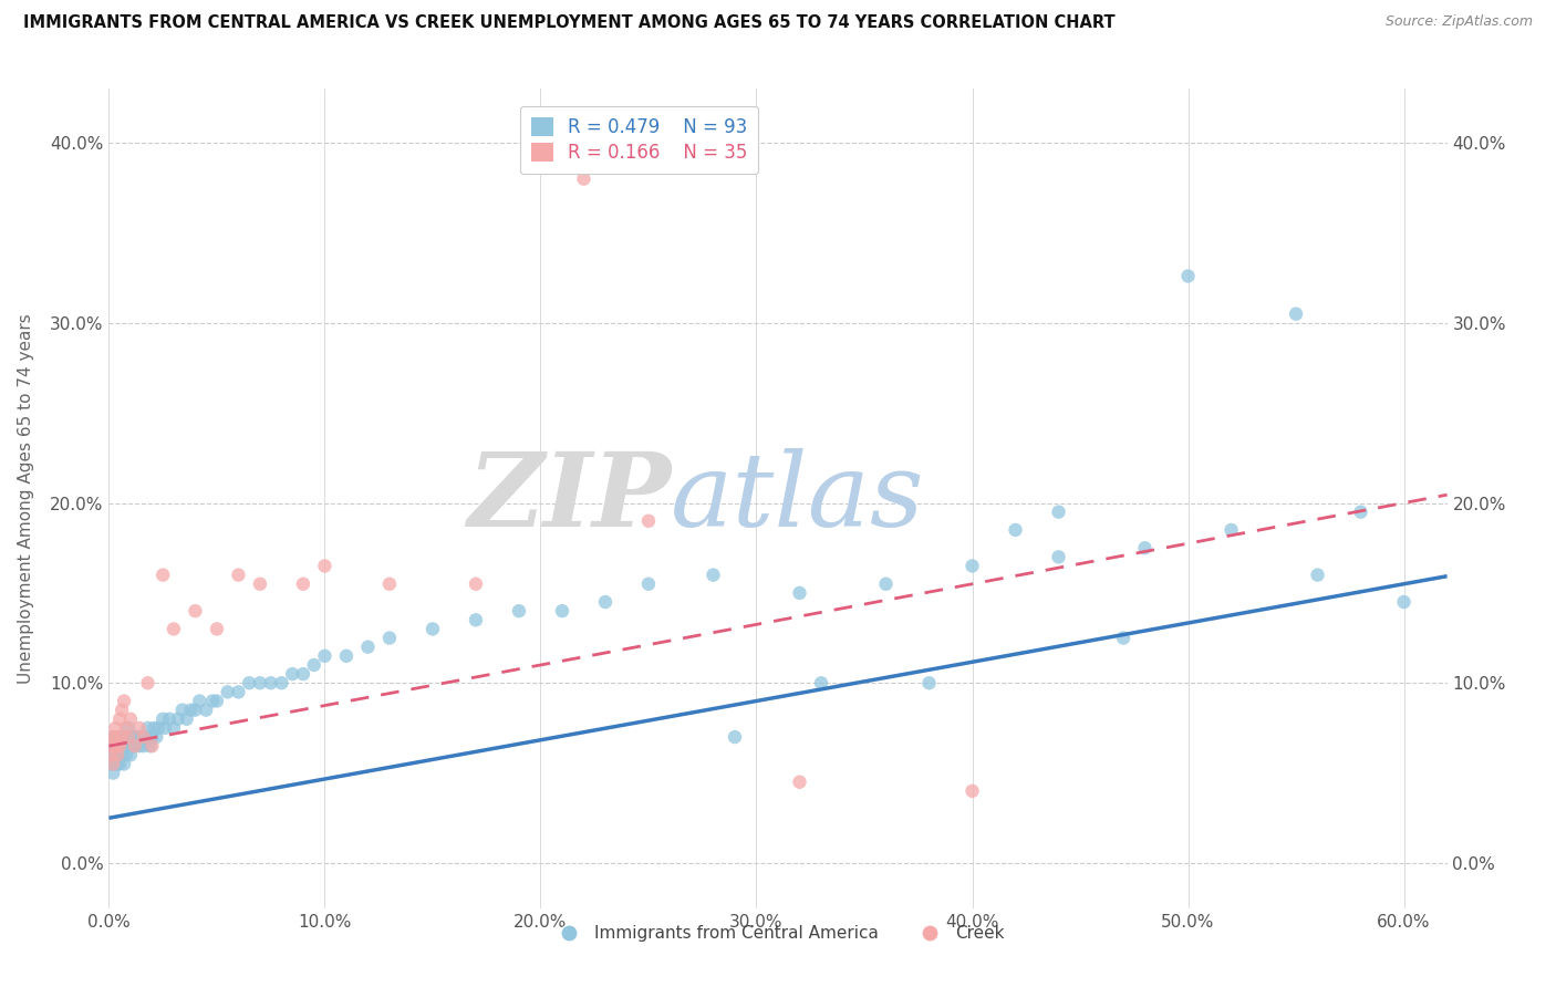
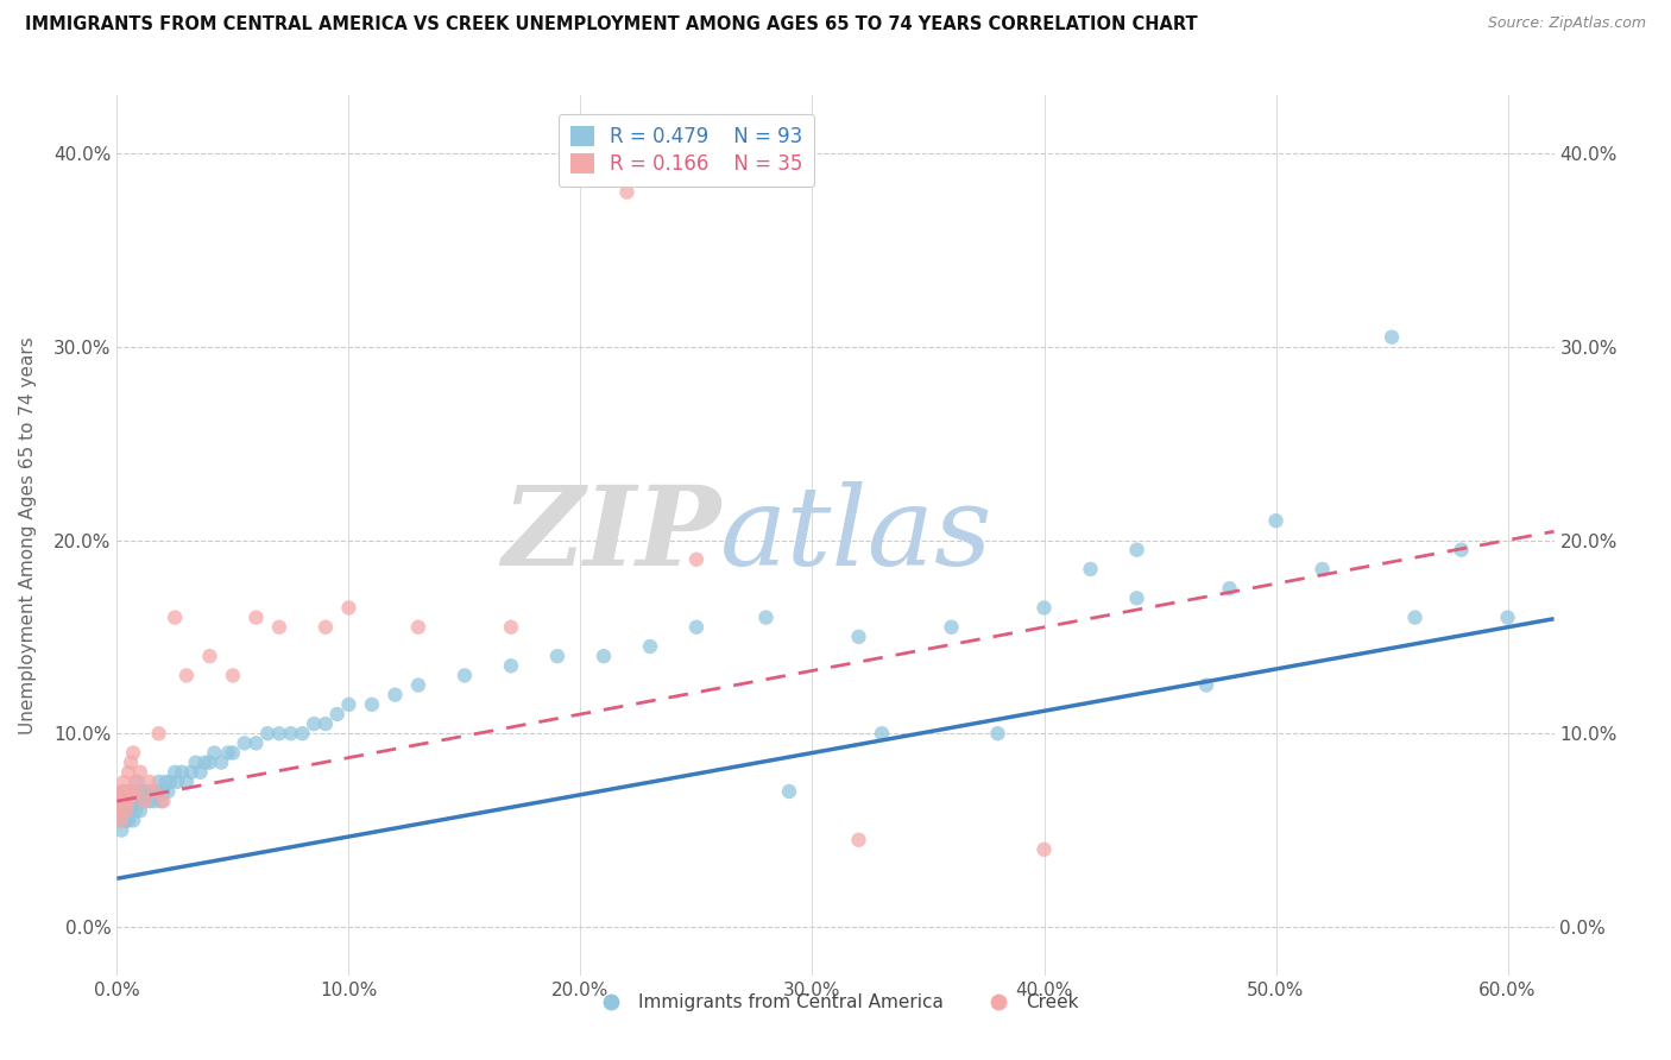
Immigrants from Central America/50.0%: 32.6% -> 21.0%
Immigrants from Central America/60.0%: 14.5% -> 16.0%
